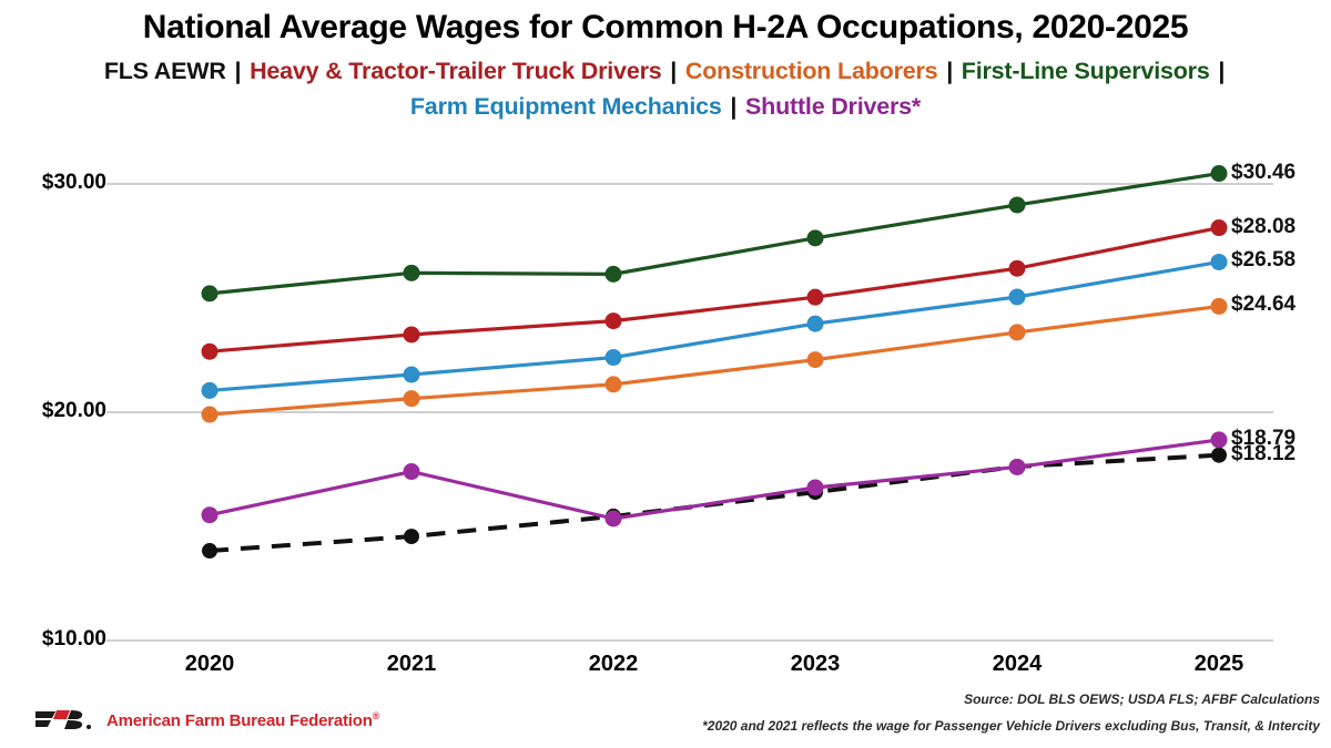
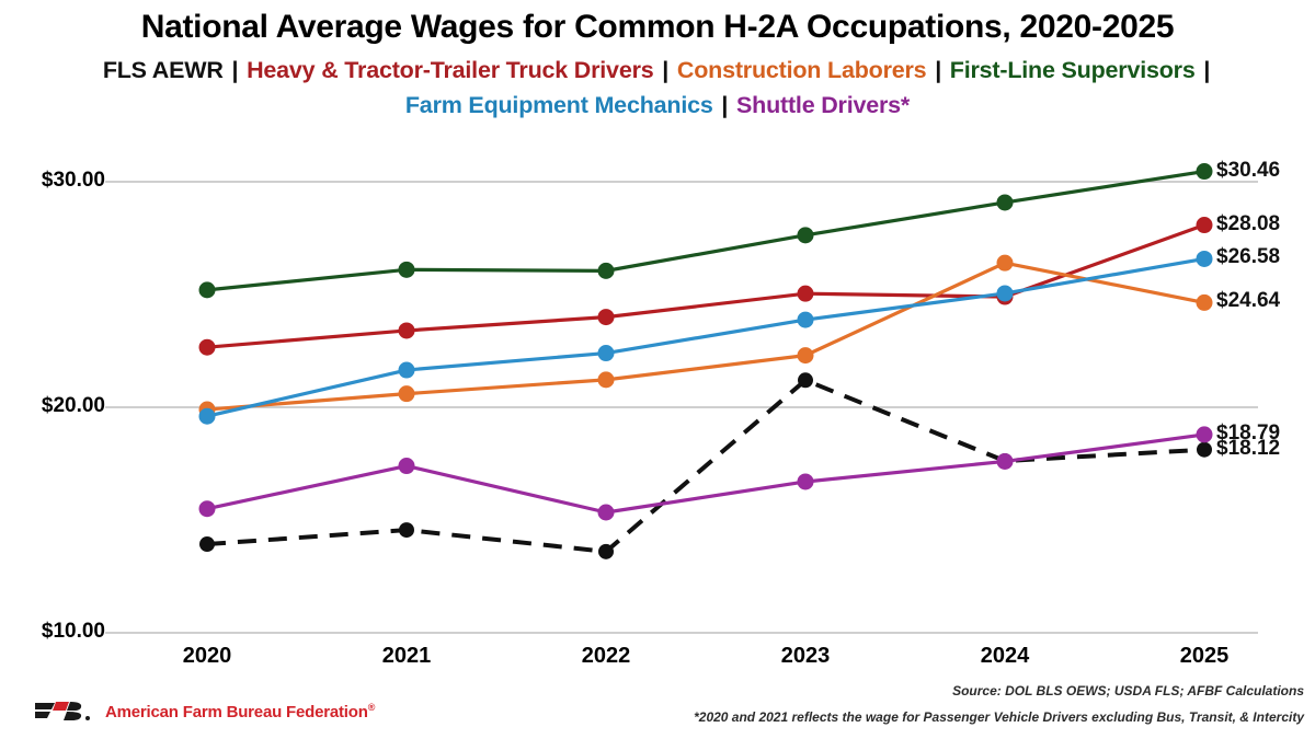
Farm Equipment Mechanics/2020: $20.9 -> $19.6
FLS AEWR/2022: $15.4 -> $13.6
FLS AEWR/2023: $16.5 -> $21.2
Heavy & Tractor-Trailer Truck Drivers/2024: $26.3 -> $24.9
Construction Laborers/2024: $23.5 -> $26.4
